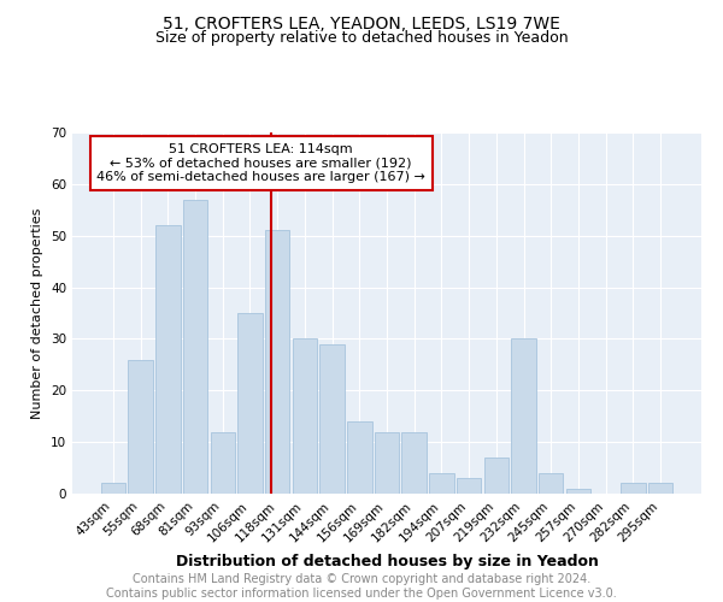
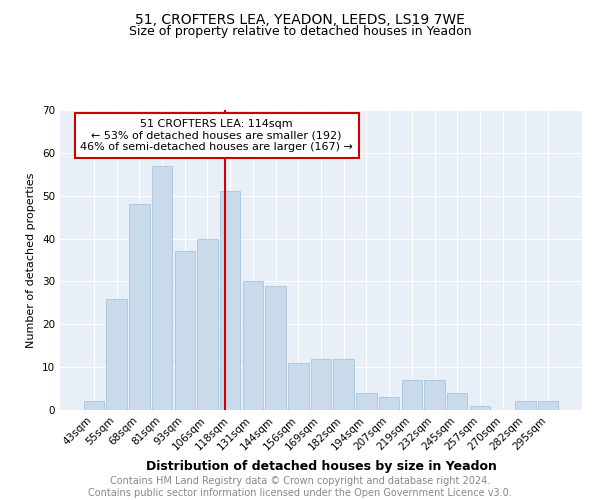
68sqm: 52 -> 48
93sqm: 12 -> 37
106sqm: 35 -> 40
156sqm: 14 -> 11
232sqm: 30 -> 7
